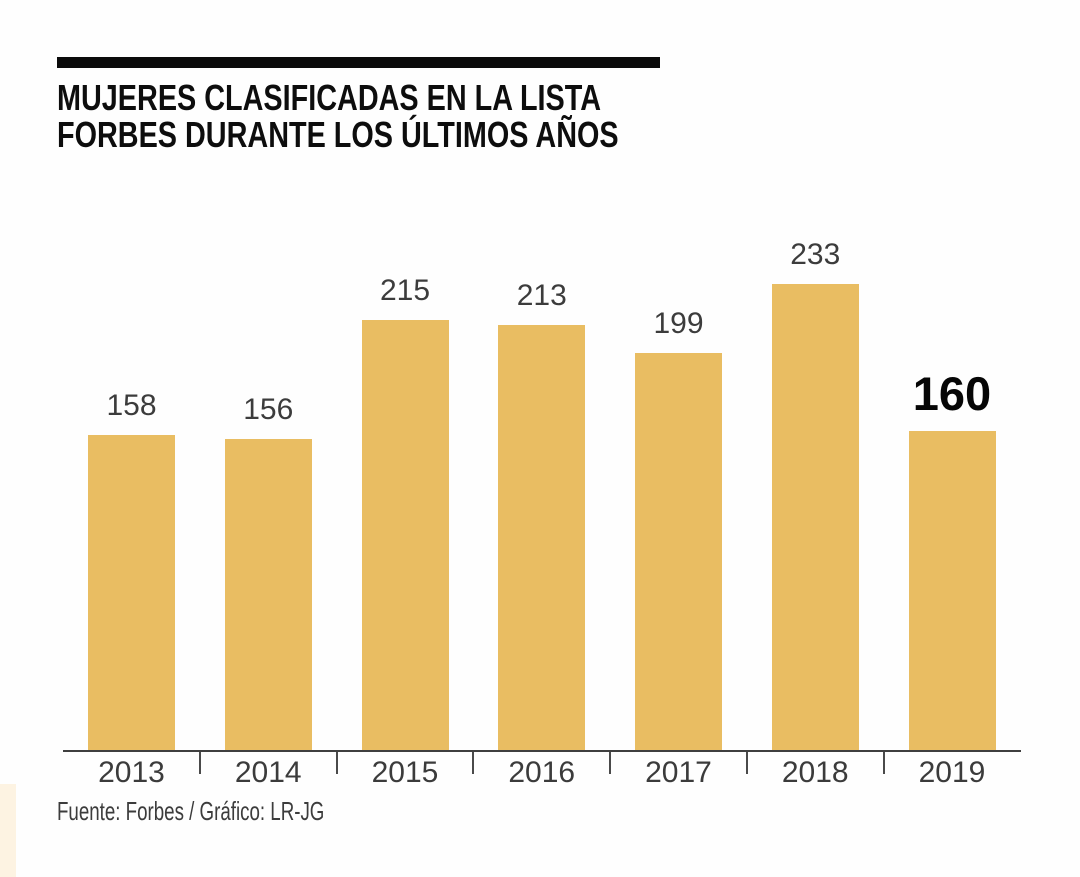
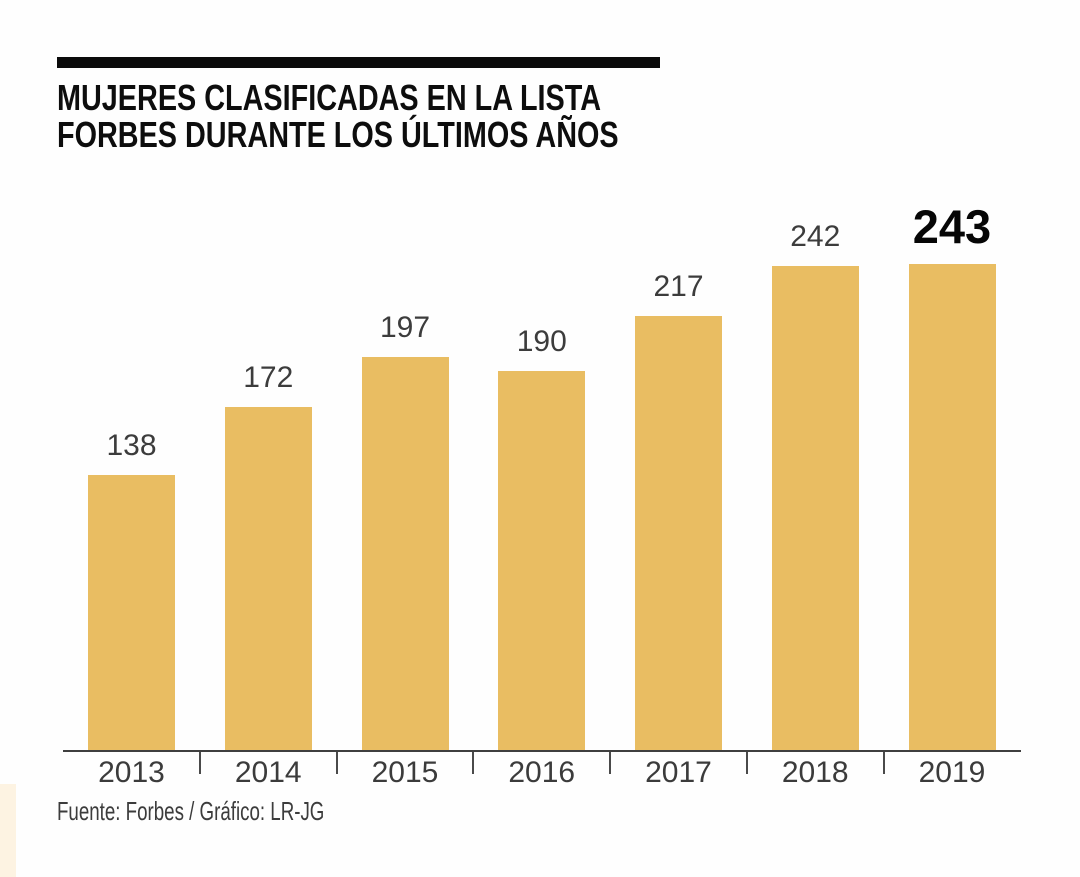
2013: 158 -> 138
2014: 156 -> 172
2015: 215 -> 197
2016: 213 -> 190
2017: 199 -> 217
2018: 233 -> 242
2019: 160 -> 243
